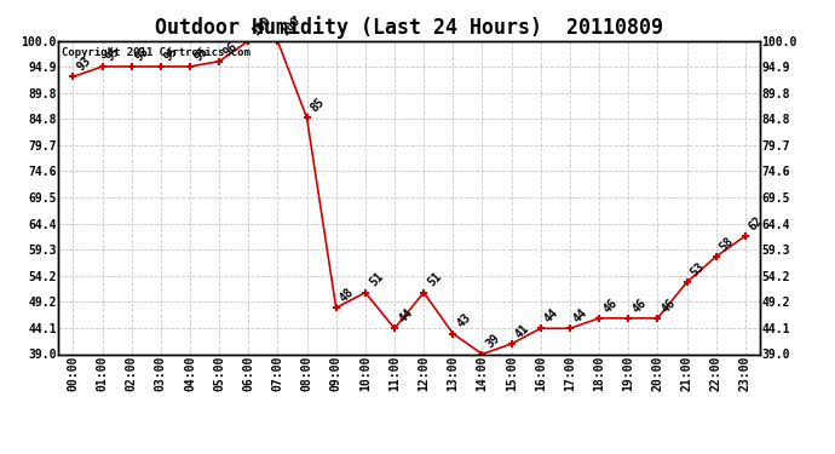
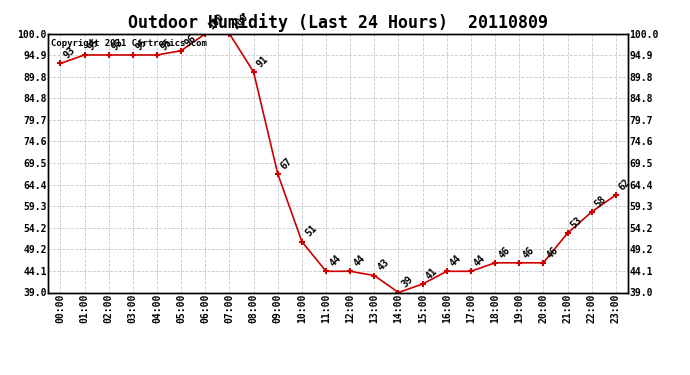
08:00: 85 -> 91
09:00: 48 -> 67
12:00: 51 -> 44
